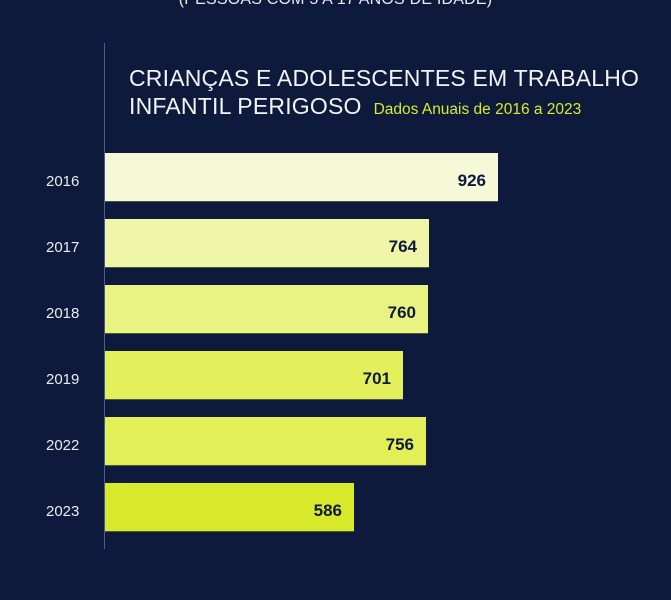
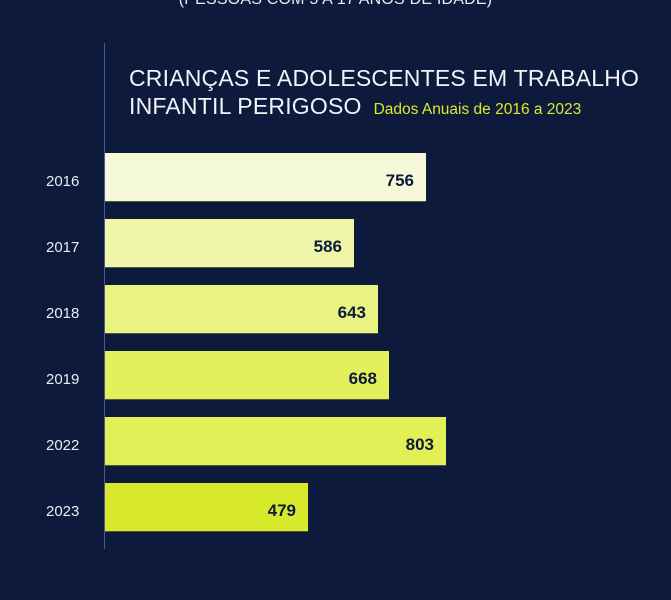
2016: 926 -> 756
2017: 764 -> 586
2018: 760 -> 643
2019: 701 -> 668
2022: 756 -> 803
2023: 586 -> 479
